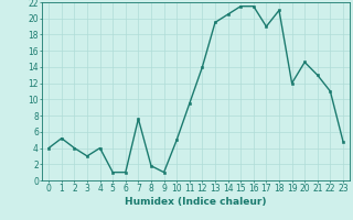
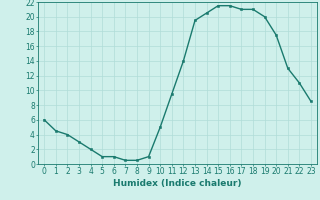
0: 4.0 -> 6.0
1: 5.2 -> 4.5
4: 4.0 -> 2.0
7: 7.6 -> 0.5
8: 1.8 -> 0.5
17: 19.0 -> 21.0
19: 12.0 -> 20.0
20: 14.6 -> 17.5
23: 4.8 -> 8.5
